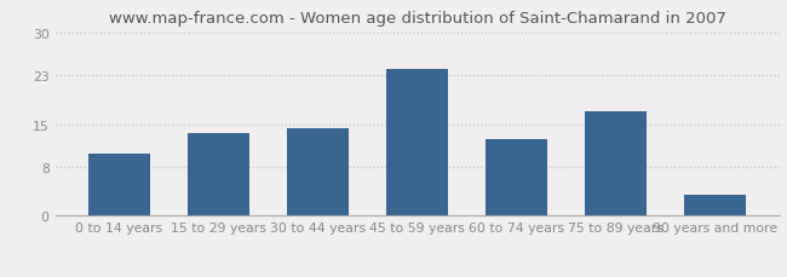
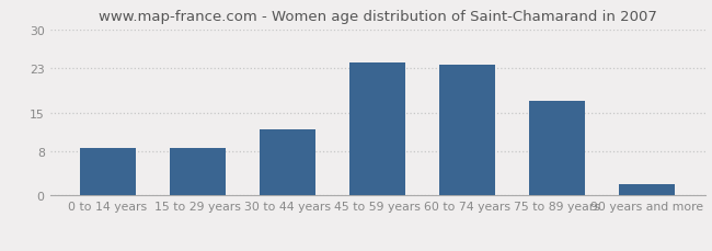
0 to 14 years: 10.2 -> 8.5
15 to 29 years: 13.6 -> 8.5
30 to 44 years: 14.4 -> 12.0
60 to 74 years: 12.6 -> 23.5
90 years and more: 3.4 -> 2.0
